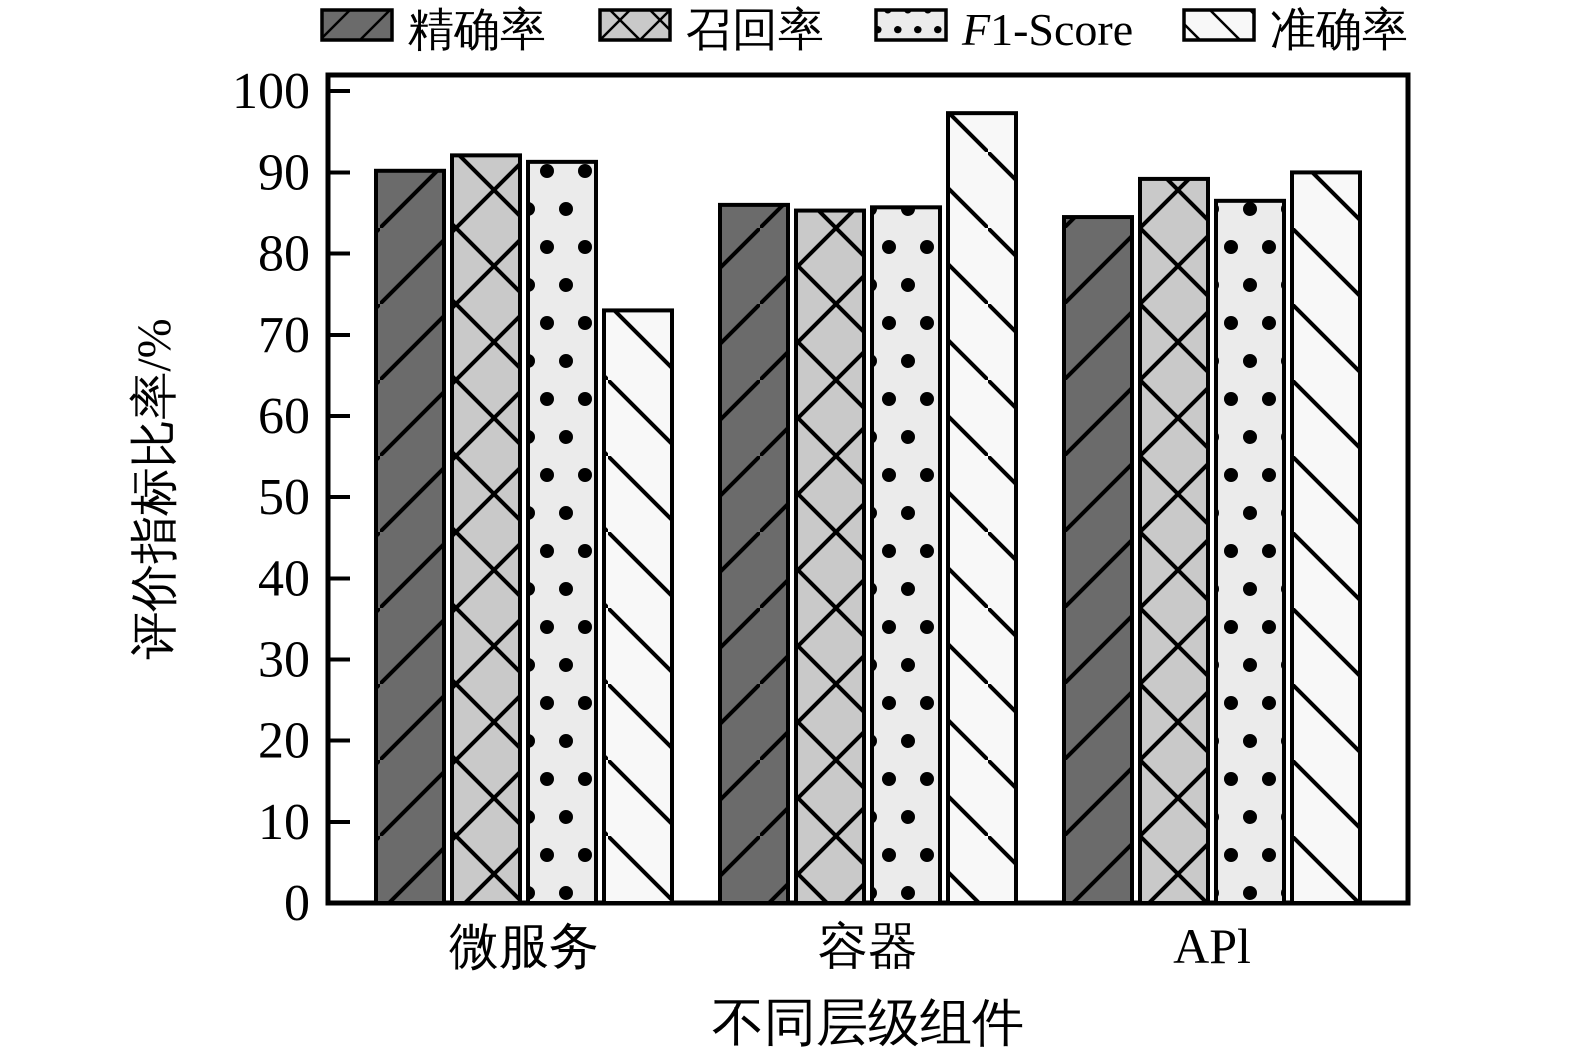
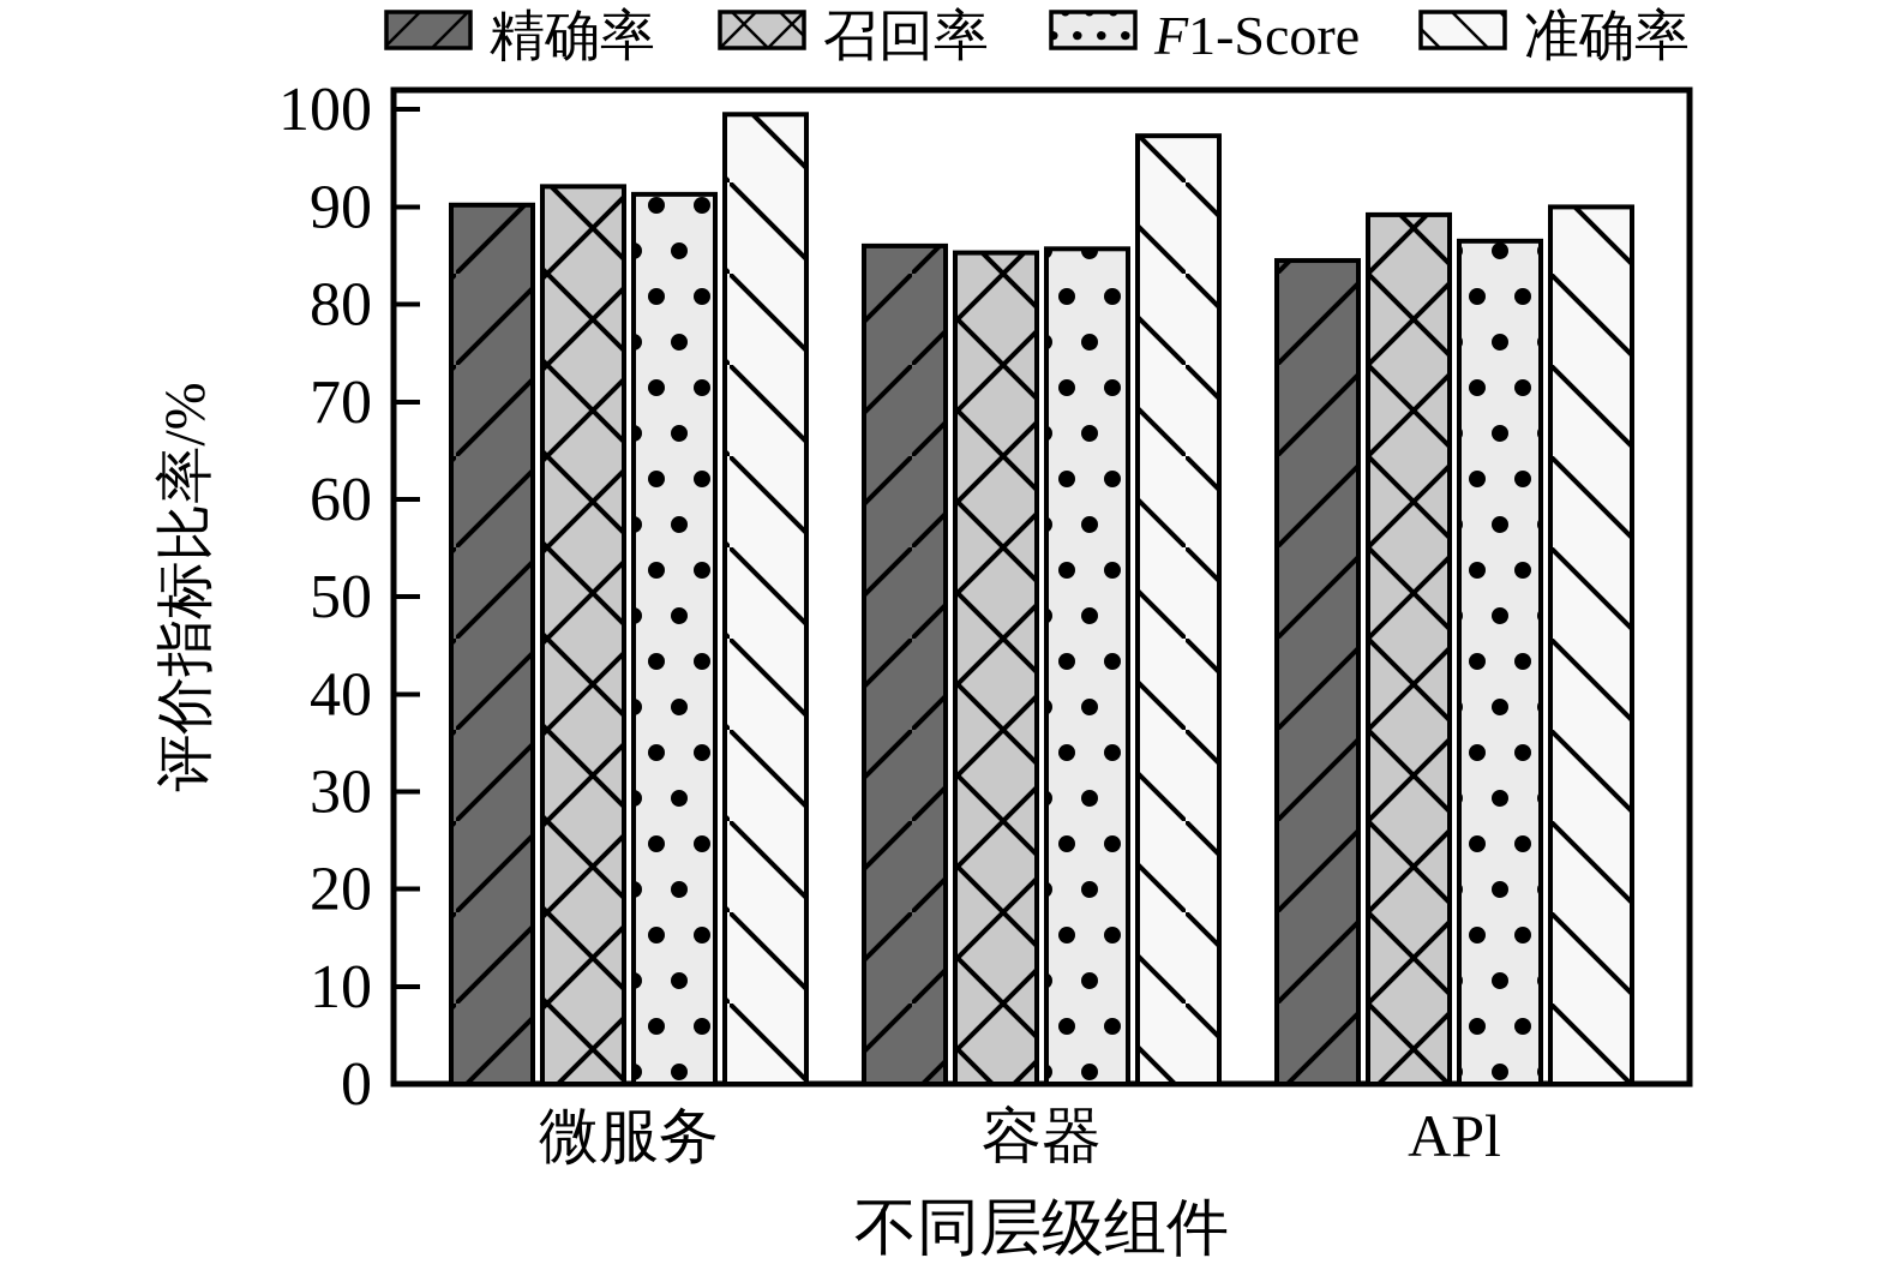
准确率/微服务: 73 -> 100
